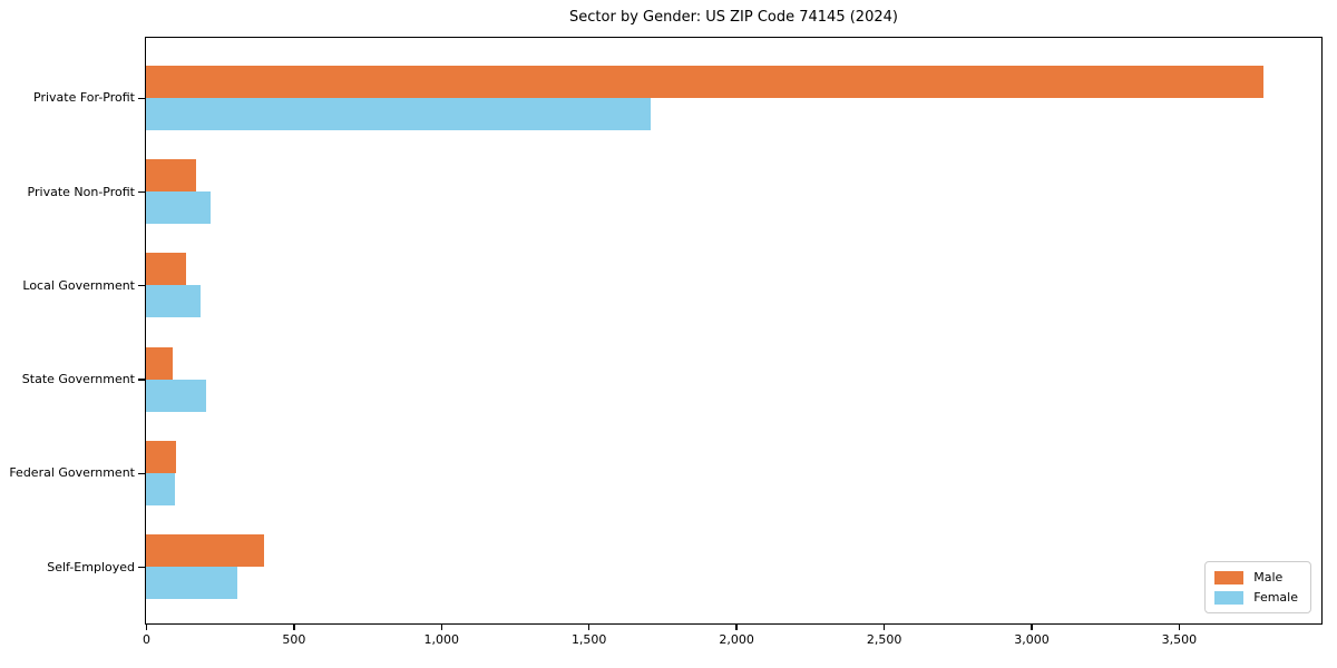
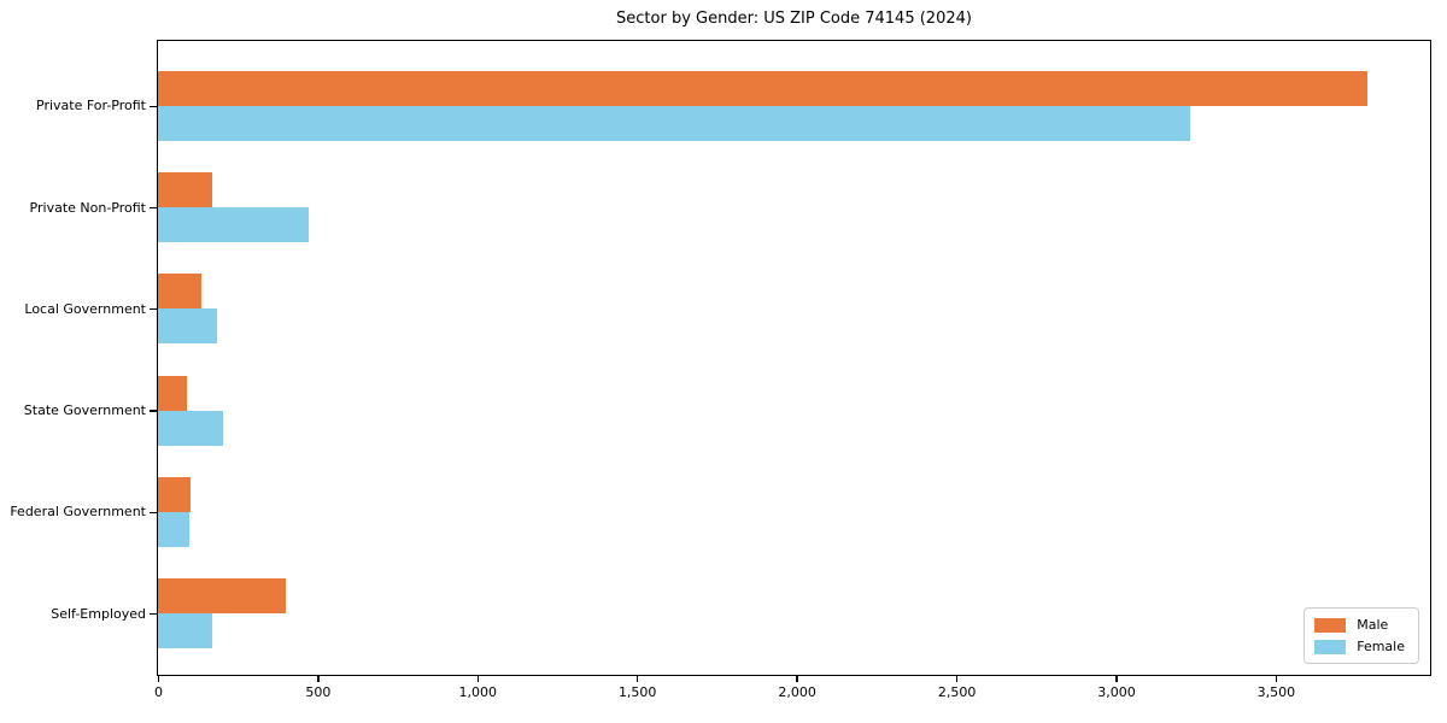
Female/Private For-Profit: 1710 -> 3230
Female/Private Non-Profit: 220 -> 470
Female/Self-Employed: 310 -> 170
